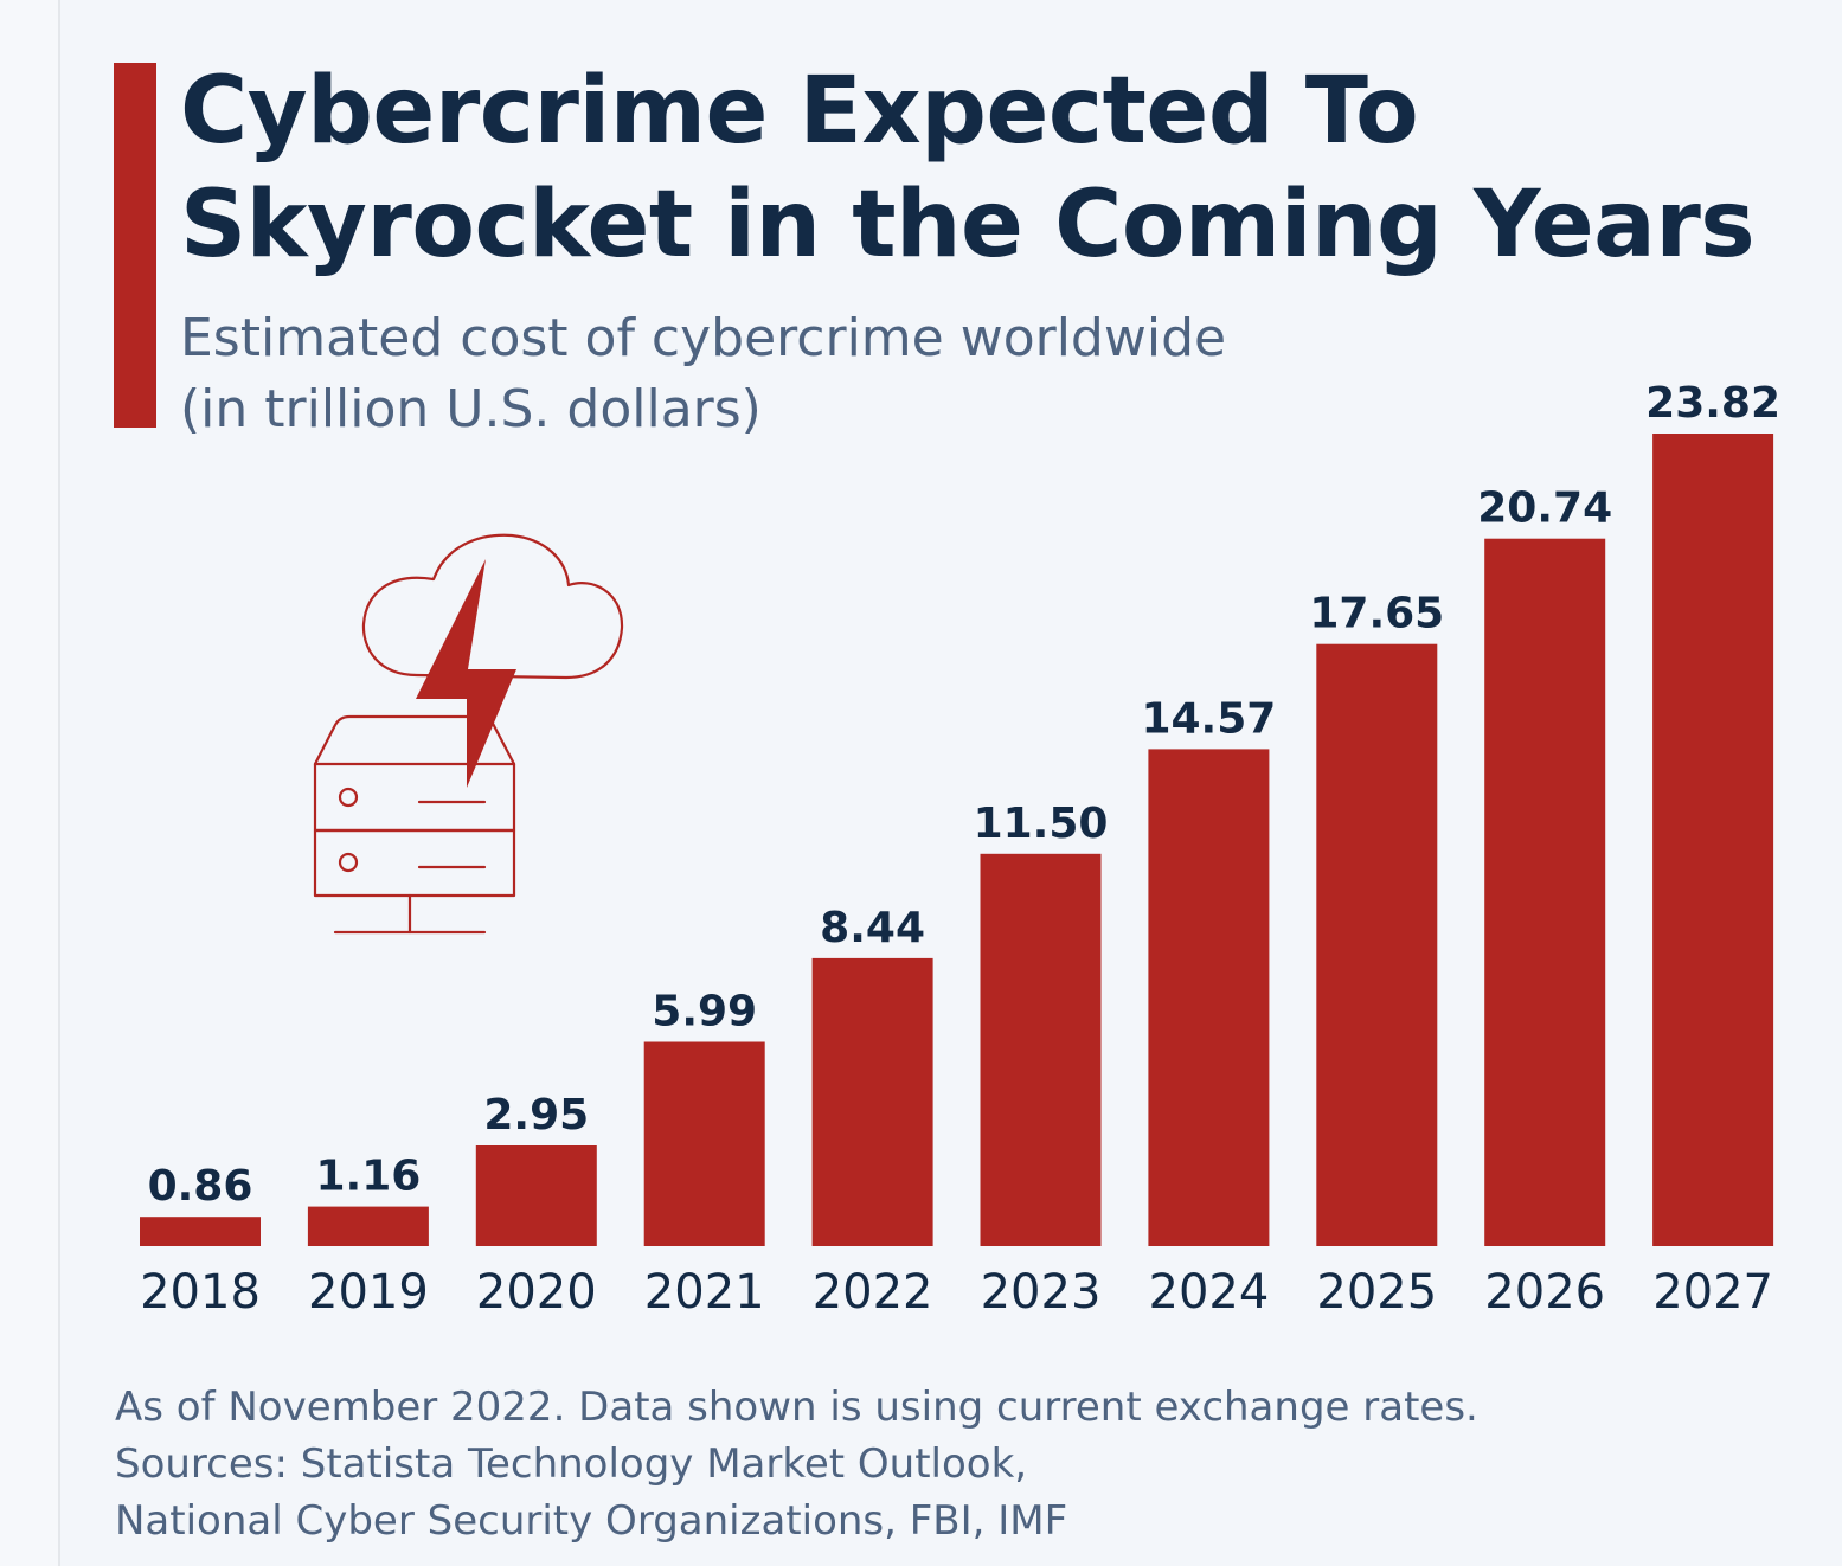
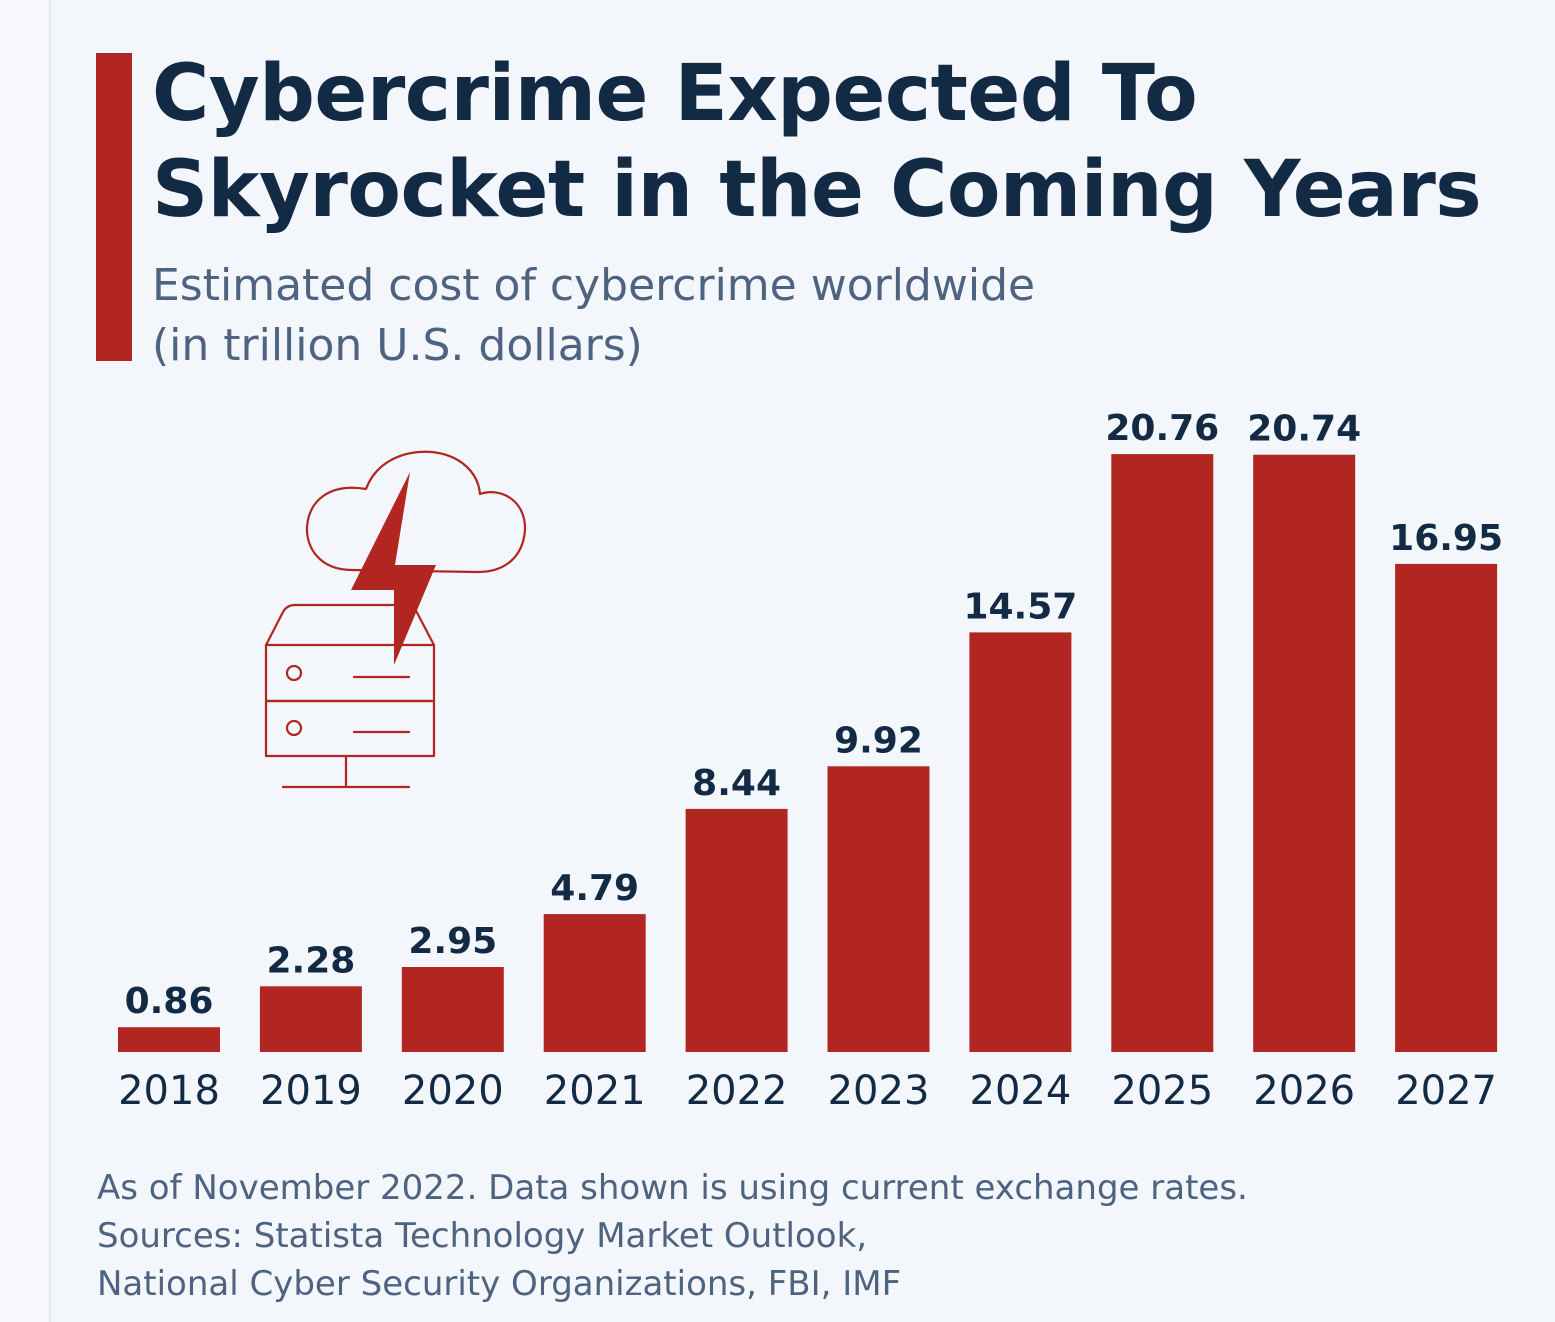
2019: 1.16 -> 2.28
2021: 5.99 -> 4.79
2023: 11.50 -> 9.92
2025: 17.65 -> 20.76
2027: 23.82 -> 16.95
